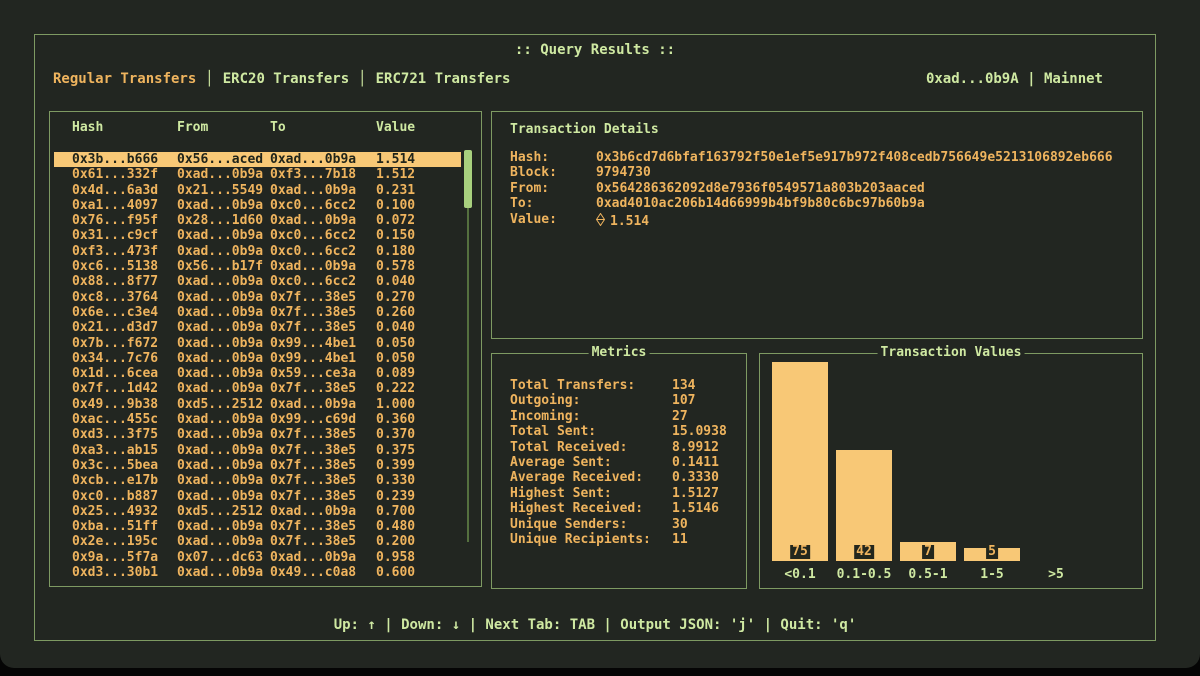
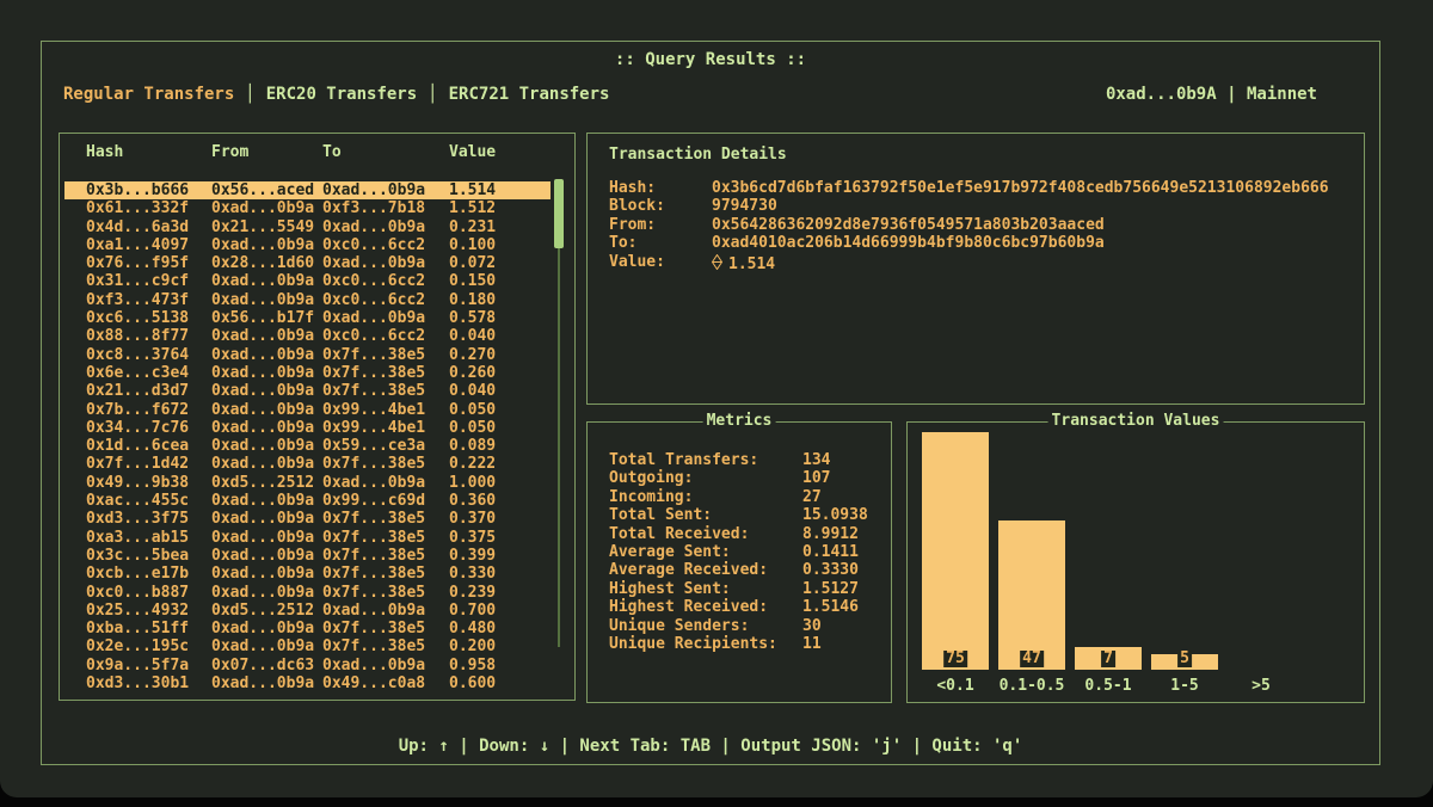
0.1-0.5: 42 -> 47
